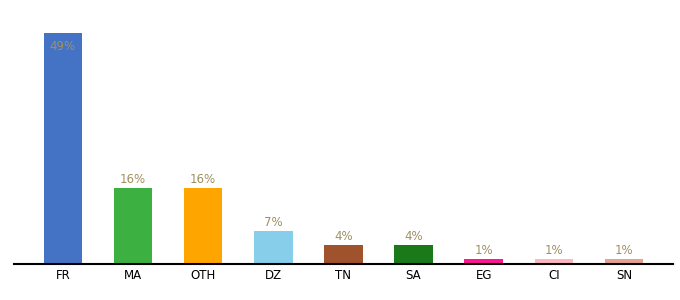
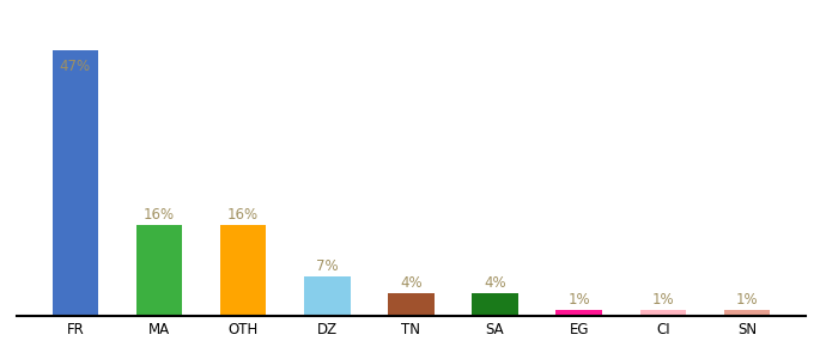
FR: 49% -> 47%
